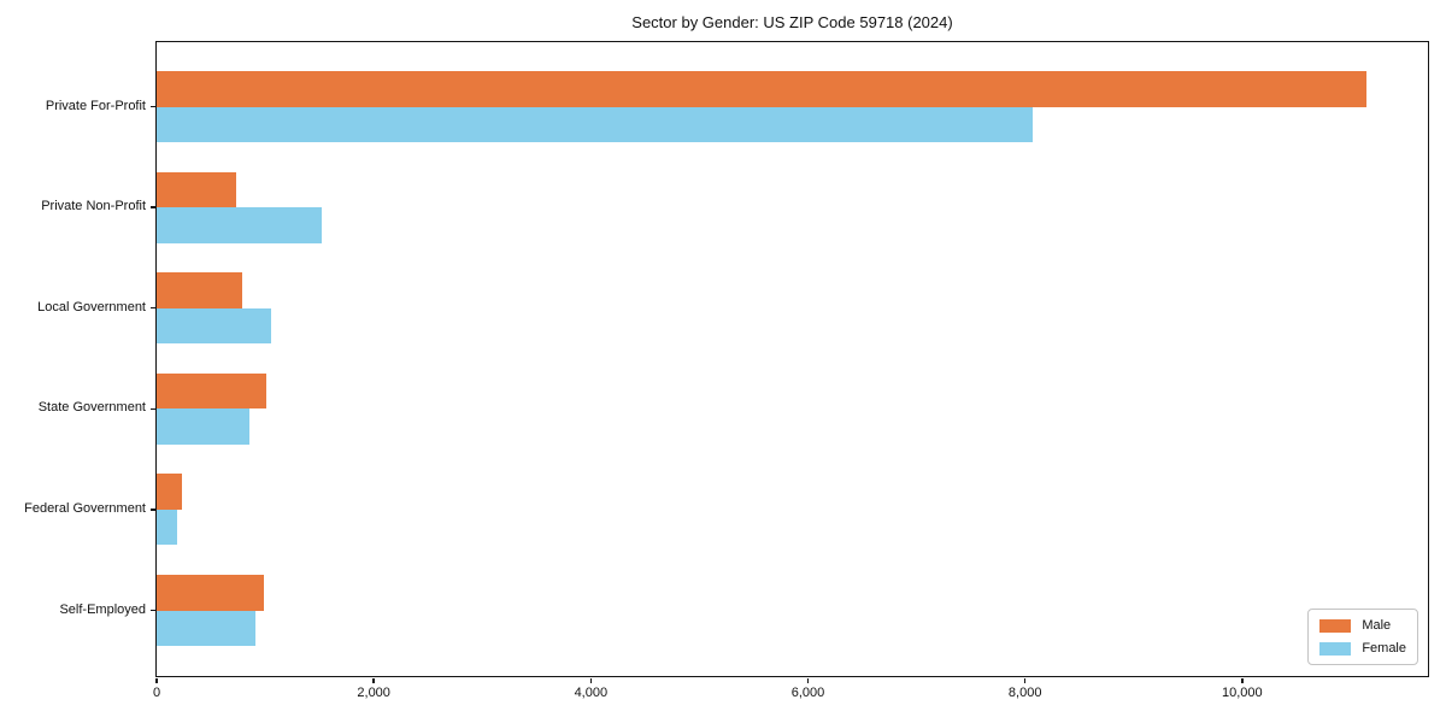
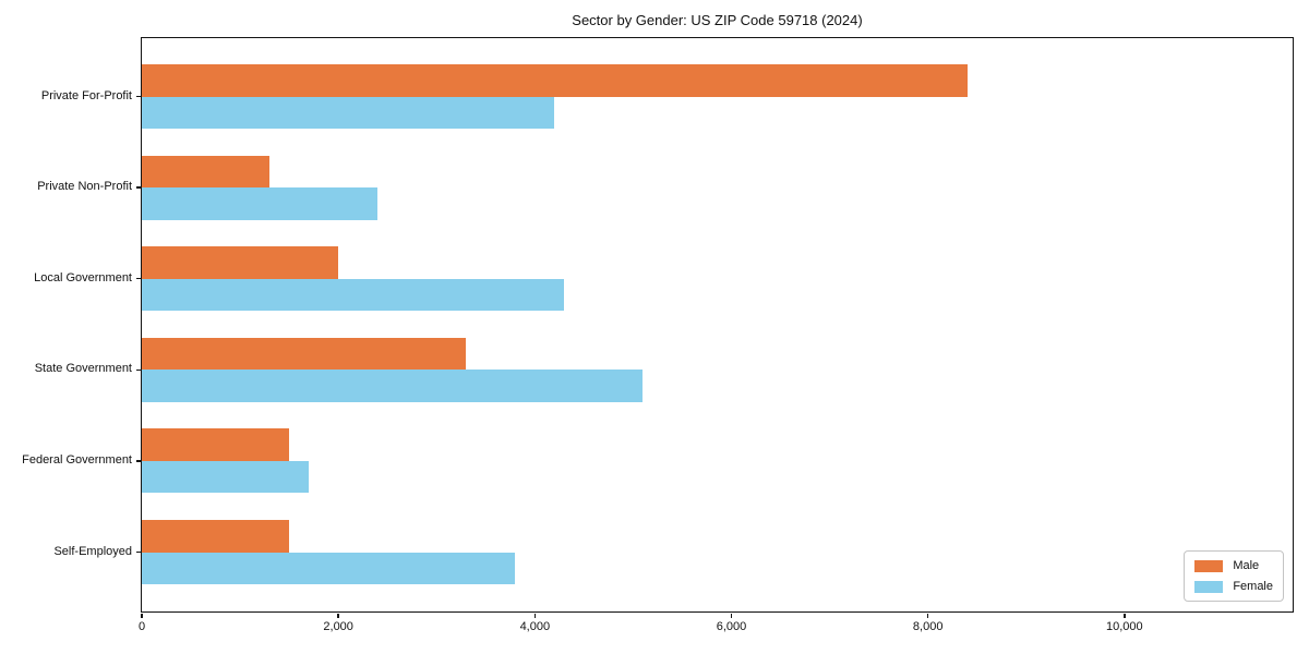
Male/Private For-Profit: 11200 -> 8400
Female/Private For-Profit: 8100 -> 4200
Male/Private Non-Profit: 700 -> 1300
Female/Private Non-Profit: 1500 -> 2400
Male/Local Government: 800 -> 2000
Female/Local Government: 1100 -> 4300
Male/State Government: 1000 -> 3300
Female/State Government: 900 -> 5100
Male/Federal Government: 200 -> 1500
Female/Federal Government: 200 -> 1700
Male/Self-Employed: 1000 -> 1500
Female/Self-Employed: 900 -> 3800
